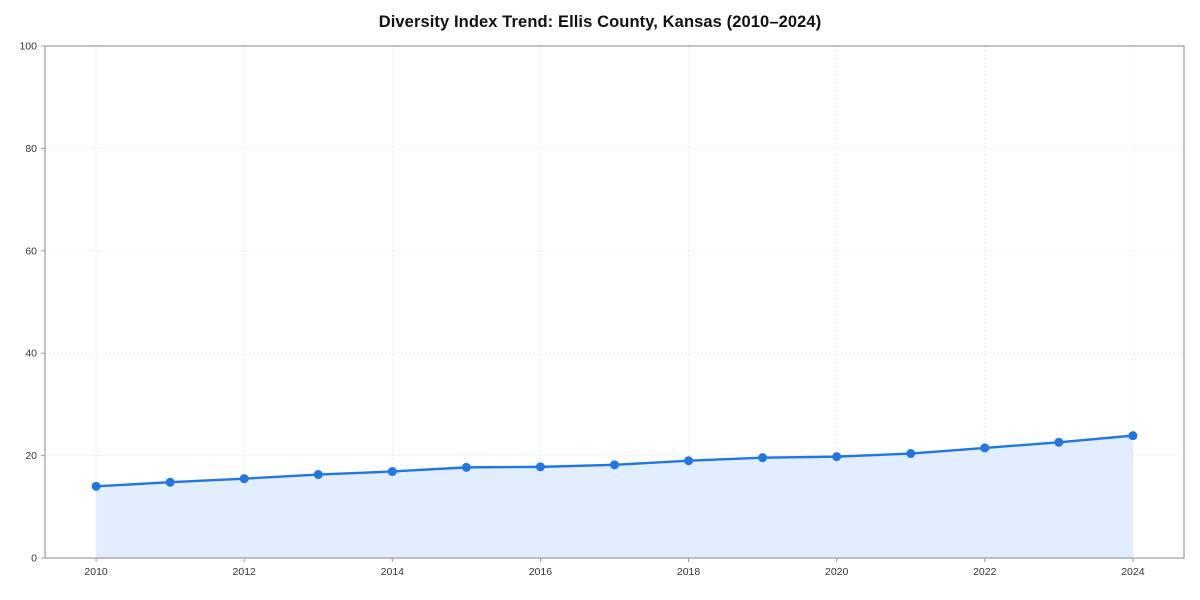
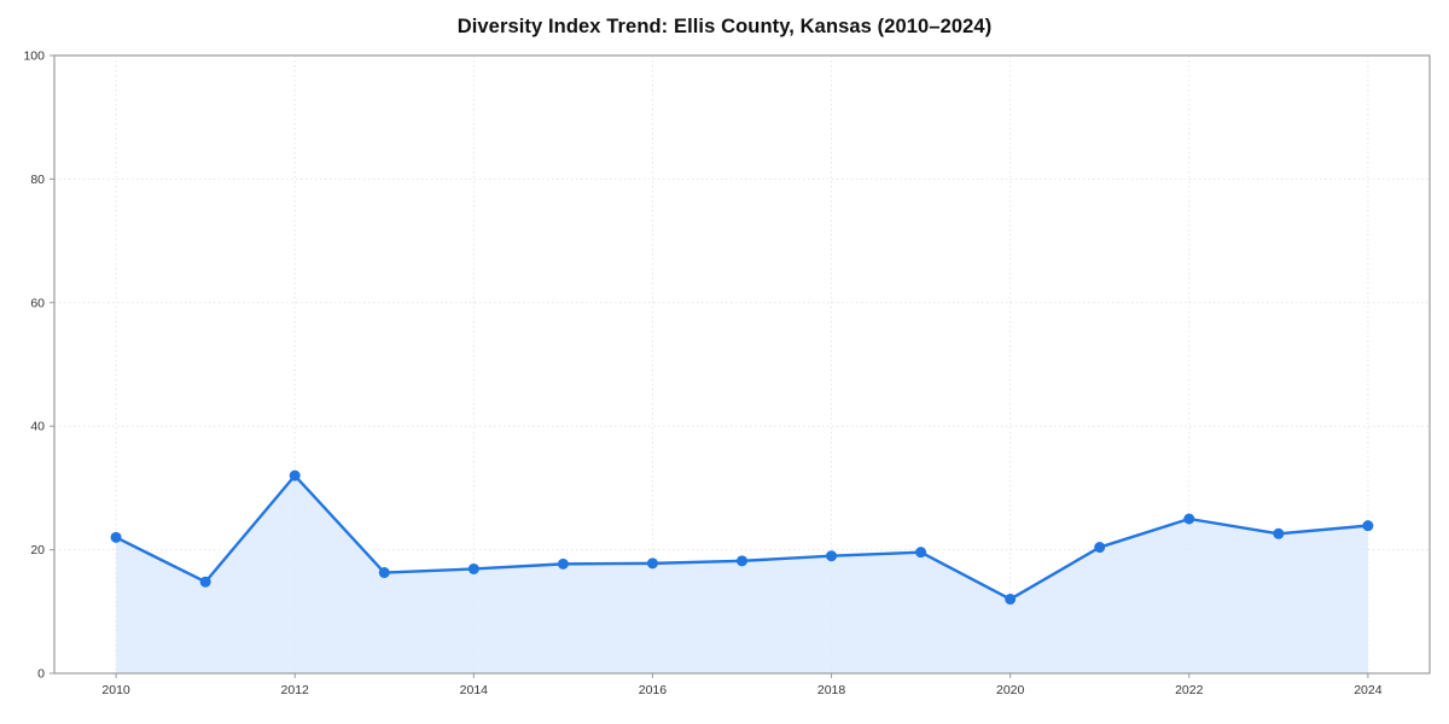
2010: 14 -> 22
2012: 16 -> 32
2020: 20 -> 12
2022: 22 -> 25
